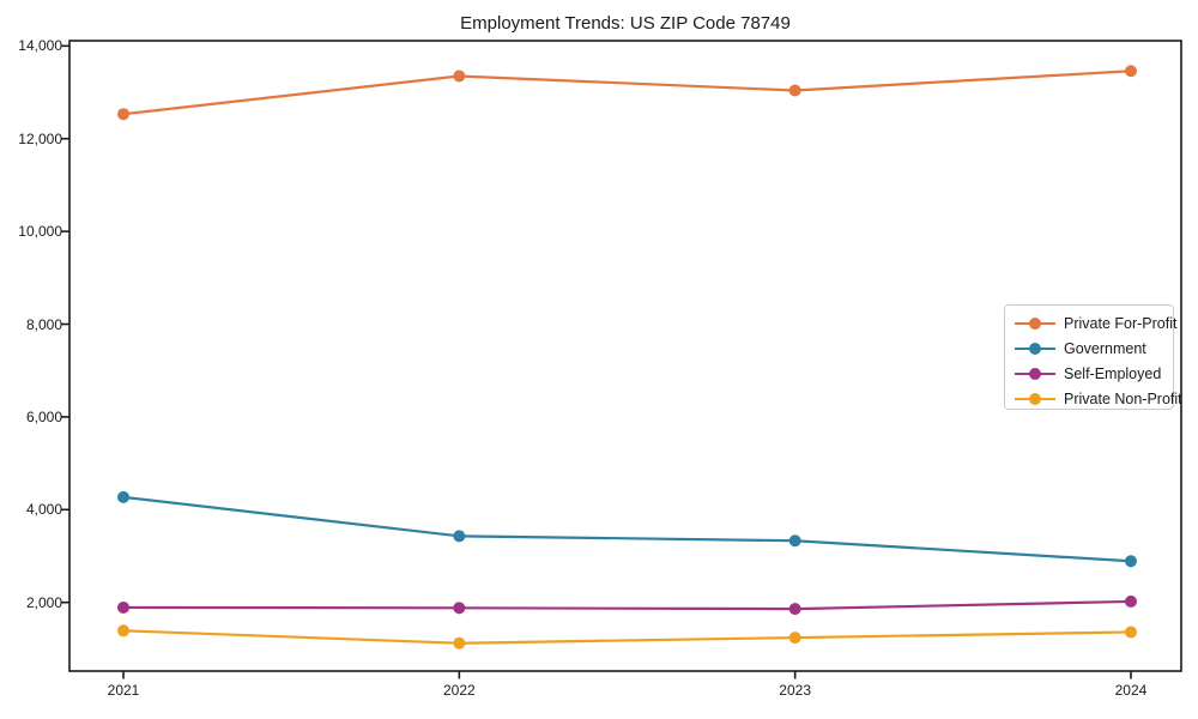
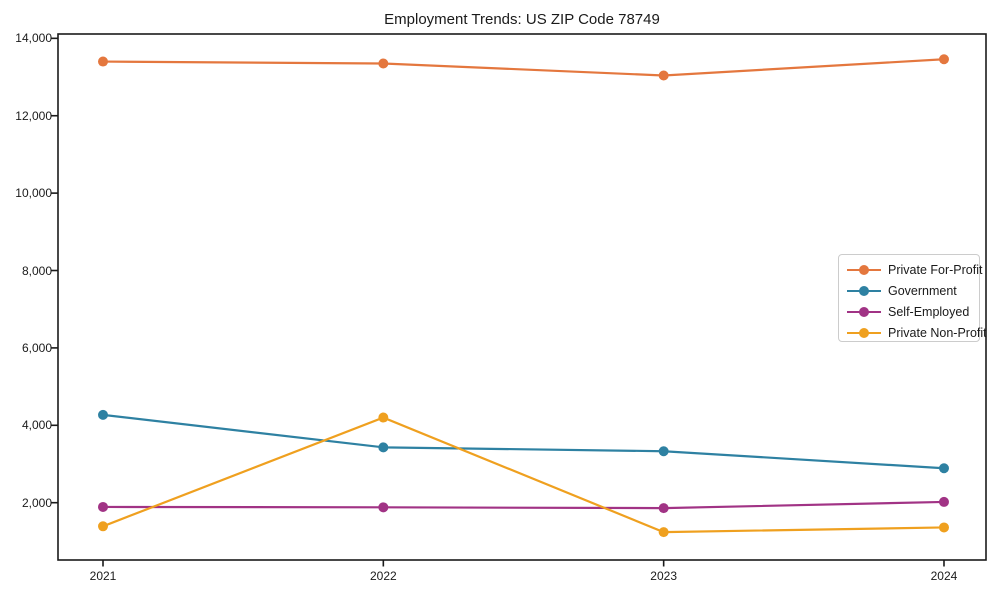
Private For-Profit/2021: 12500 -> 13400
Private Non-Profit/2022: 1100 -> 4200
